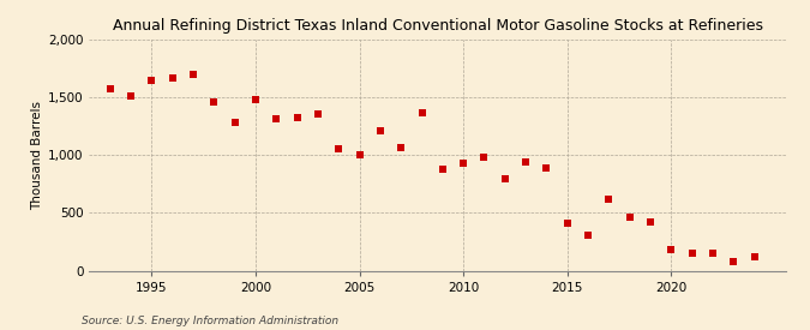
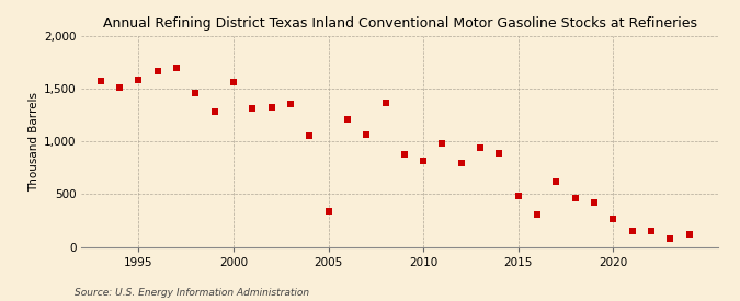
1995: 1,650 -> 1,580
2000: 1,480 -> 1,560
2005: 1,000 -> 340
2010: 930 -> 820
2015: 420 -> 480
2020: 180 -> 260
